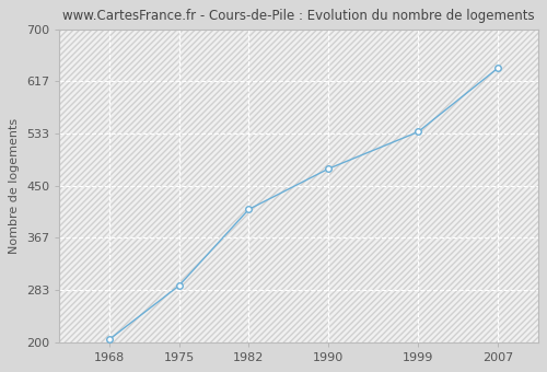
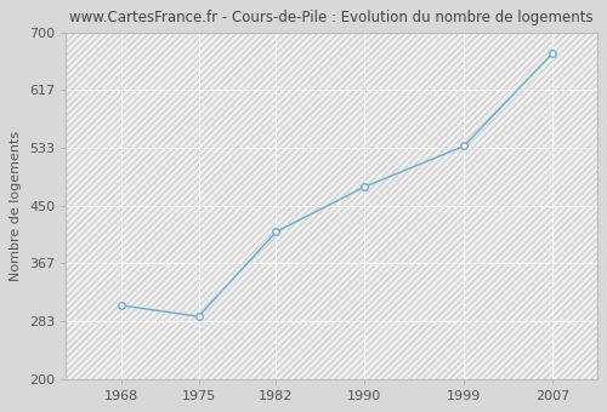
1968: 204 -> 306
2007: 638 -> 670
